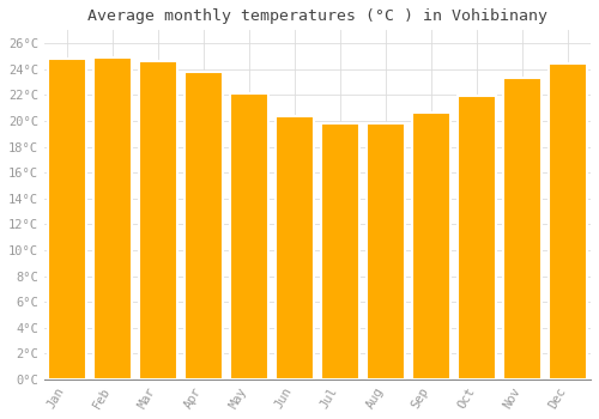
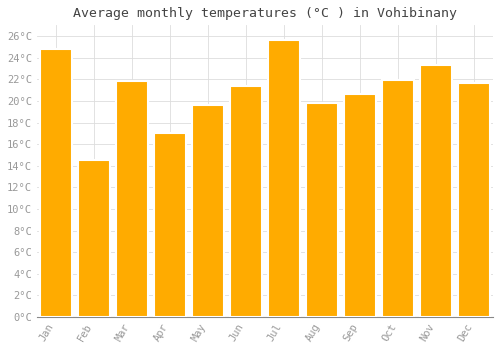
Feb: 24.9°C -> 14.5°C
Mar: 24.6°C -> 21.8°C
Apr: 23.8°C -> 17.0°C
May: 22.1°C -> 19.6°C
Jun: 20.4°C -> 21.4°C
Jul: 19.8°C -> 25.6°C
Dec: 24.4°C -> 21.7°C
